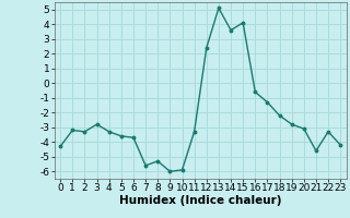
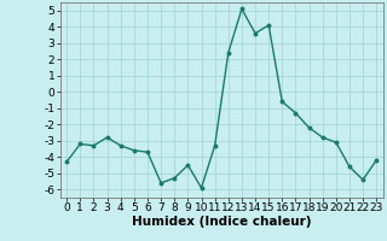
9: -6.0 -> -4.5
22: -3.3 -> -5.4
